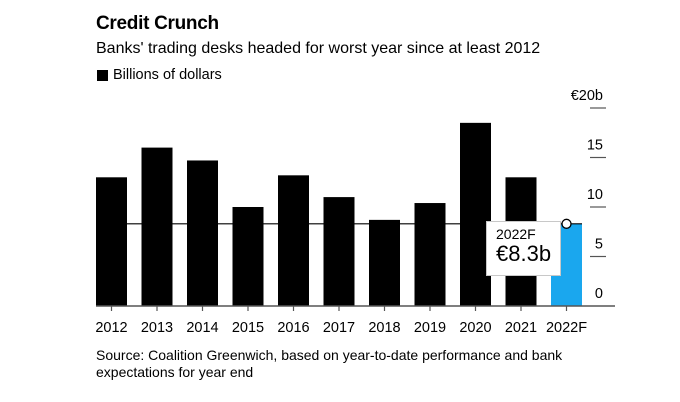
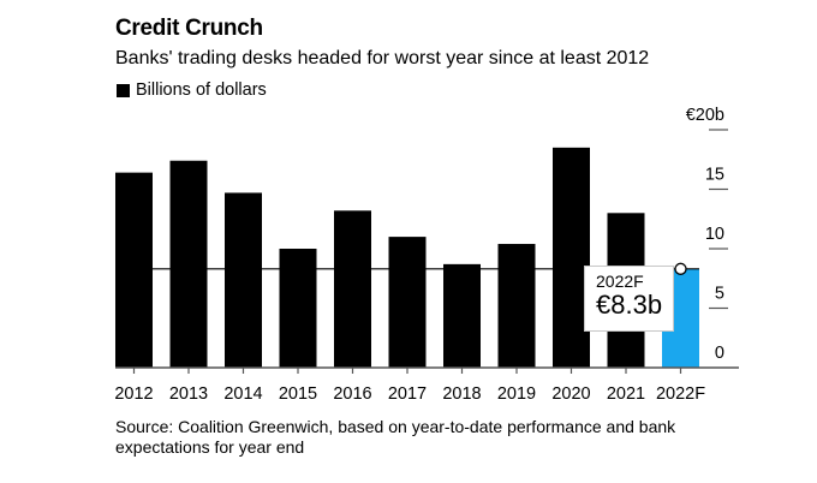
2012: €13b -> €16b
2013: €16b -> €17b
